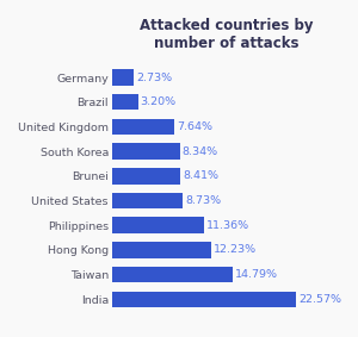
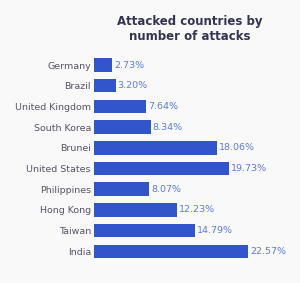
Brunei: 8.41% -> 18.06%
United States: 8.73% -> 19.73%
Philippines: 11.36% -> 8.07%
